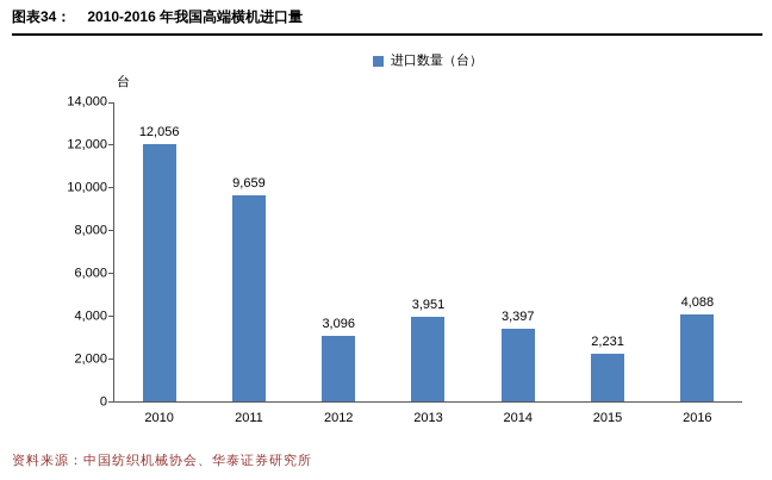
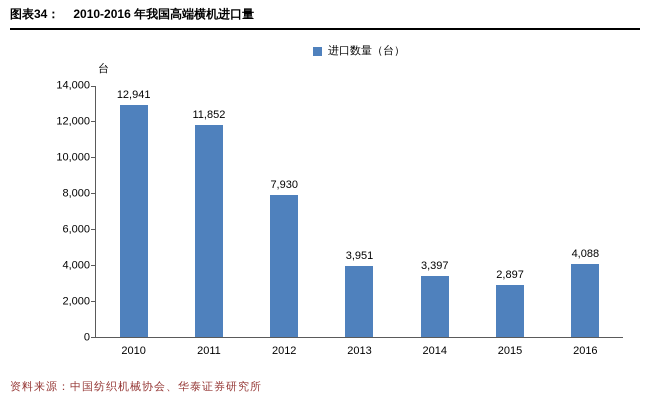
2010: 12,056 -> 12,941
2011: 9,659 -> 11,852
2012: 3,096 -> 7,930
2015: 2,231 -> 2,897
